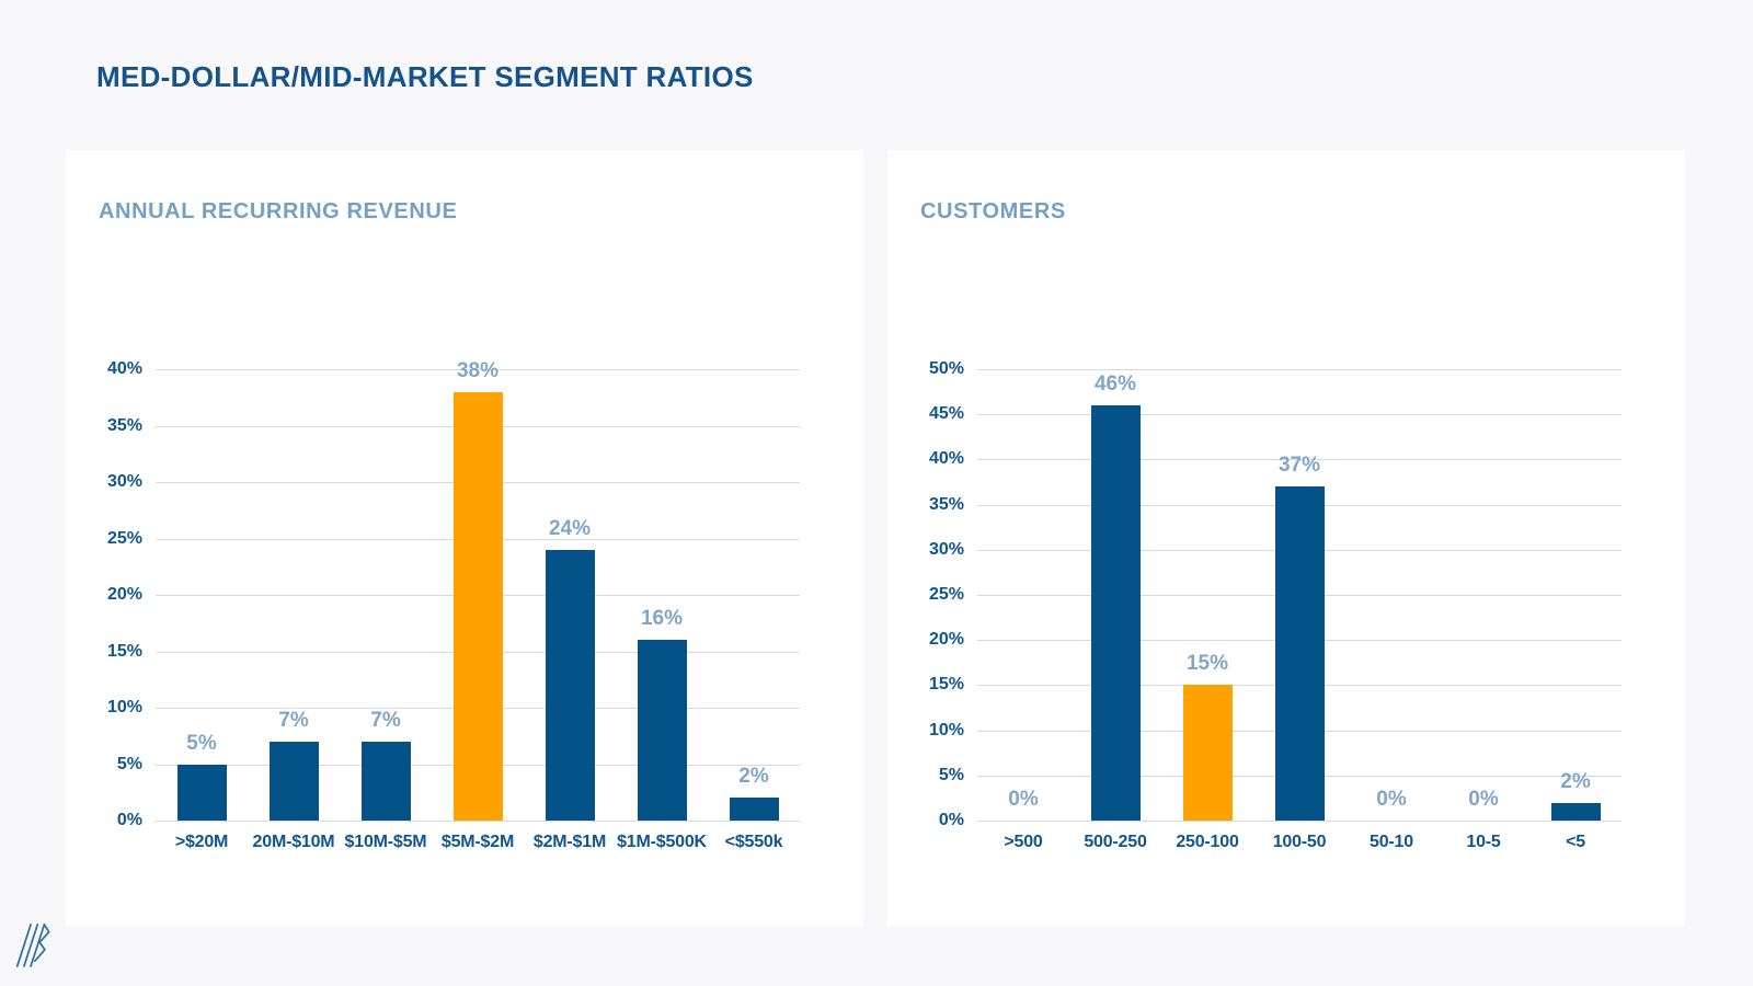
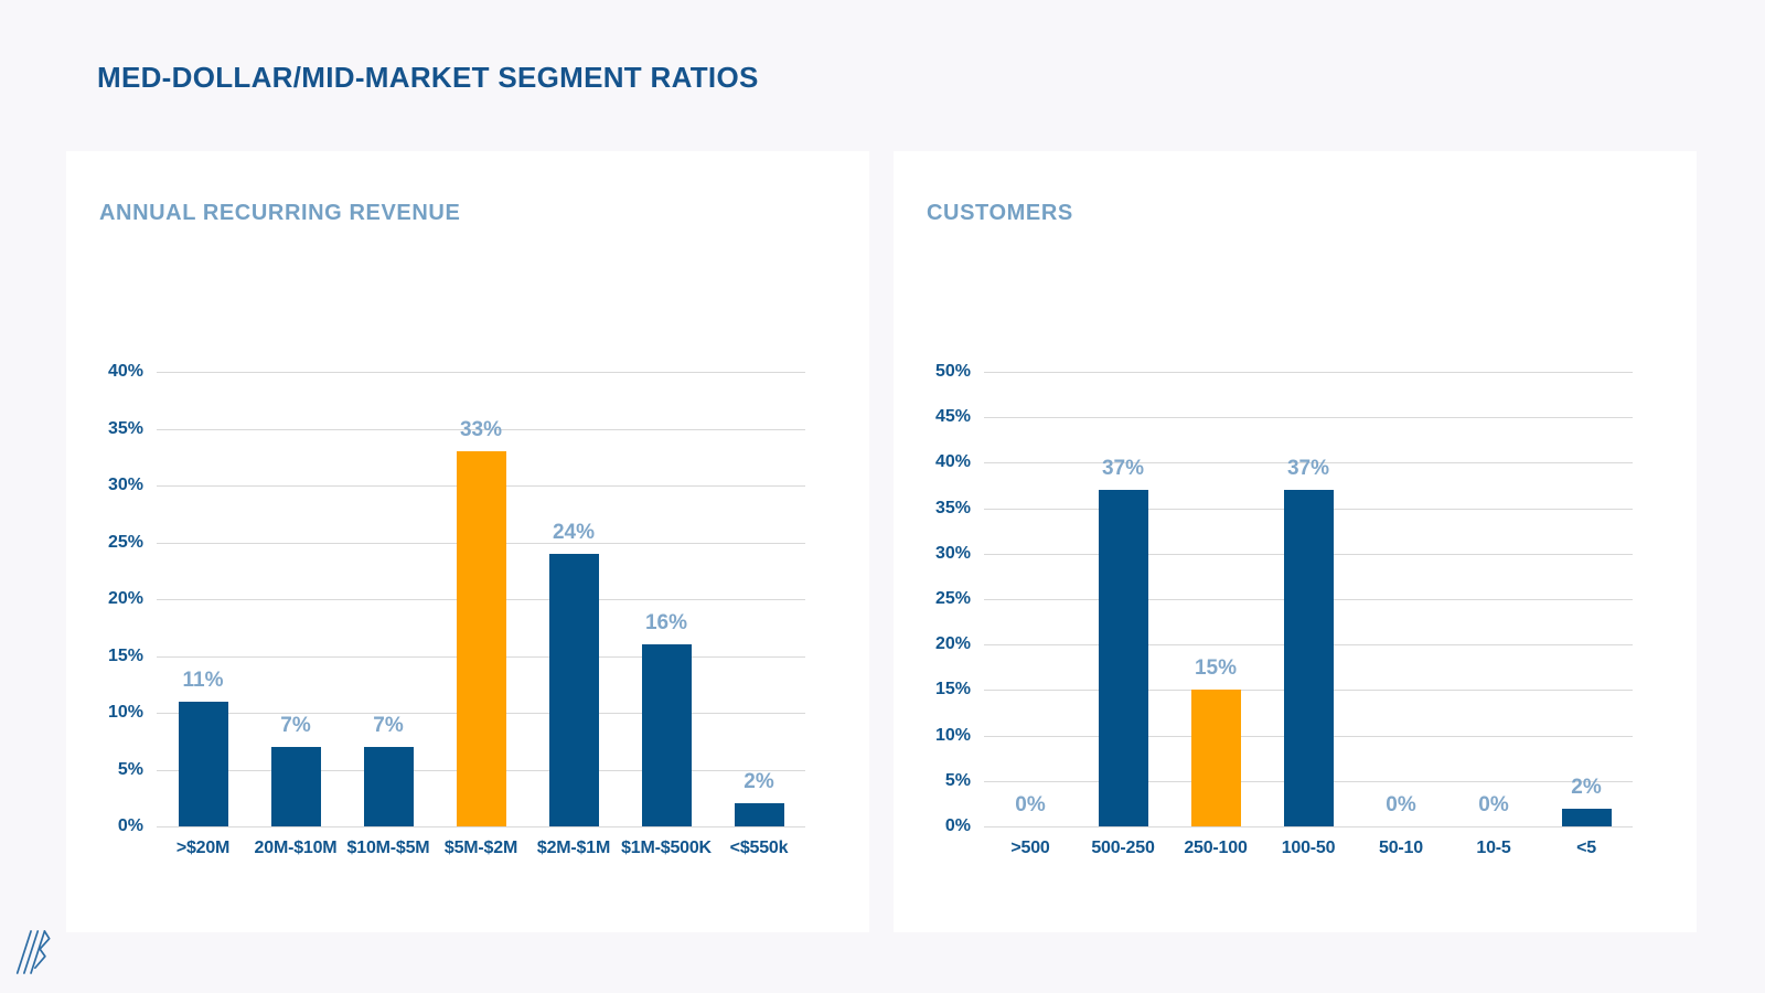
ANNUAL RECURRING REVENUE/>$20M: 5% -> 11%
ANNUAL RECURRING REVENUE/$5M-$2M: 38% -> 33%
CUSTOMERS/500-250: 46% -> 37%
